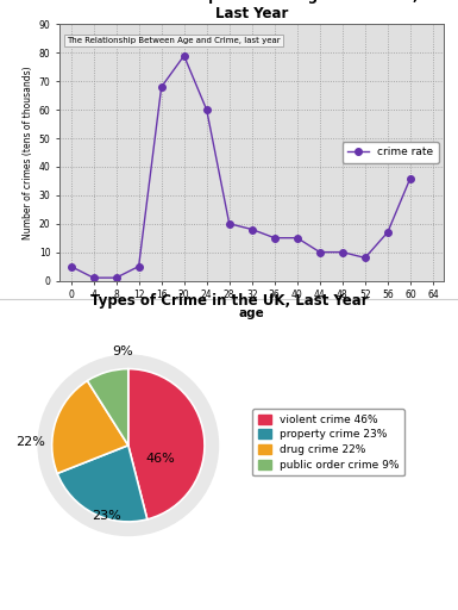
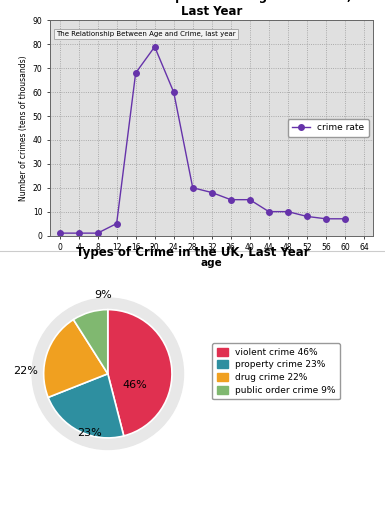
0: 5 -> 1
56: 17 -> 7
60: 36 -> 7
